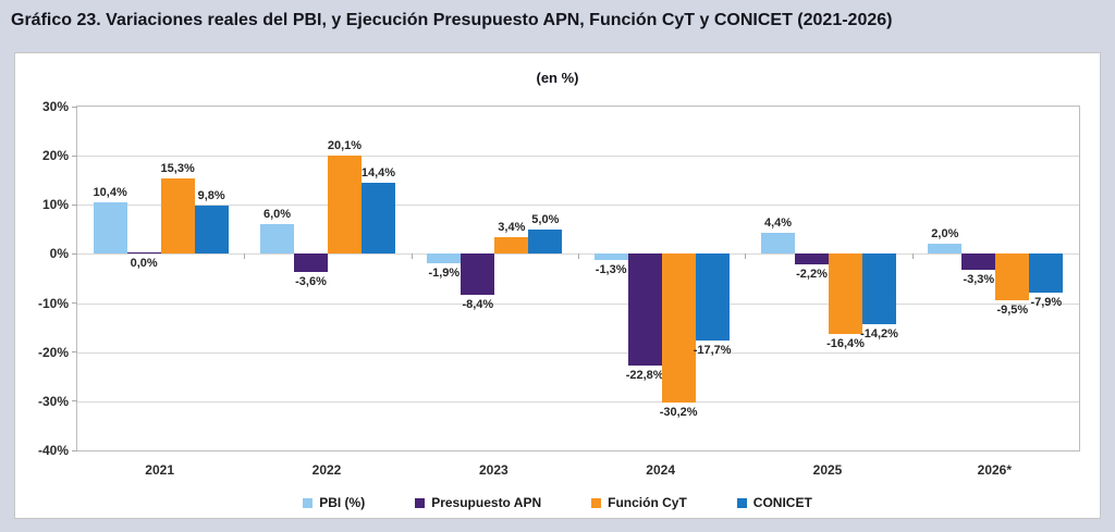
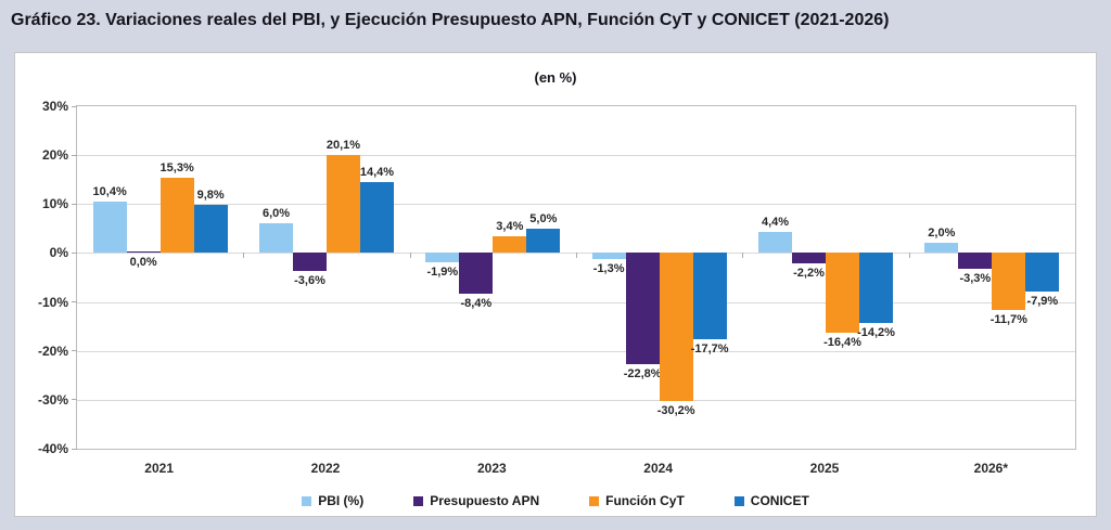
Función CyT/2026*: -9,5% -> -11,7%
